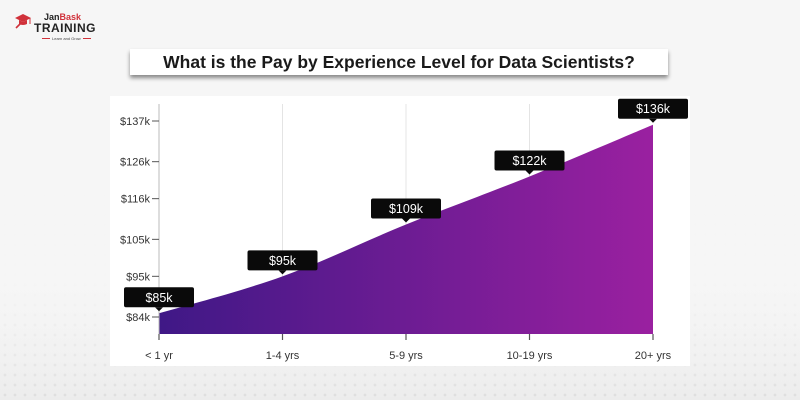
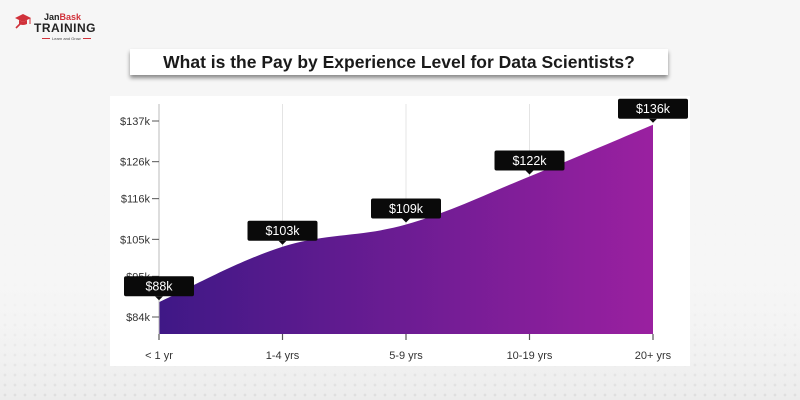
< 1 yr: $85k -> $88k
1-4 yrs: $95k -> $103k
